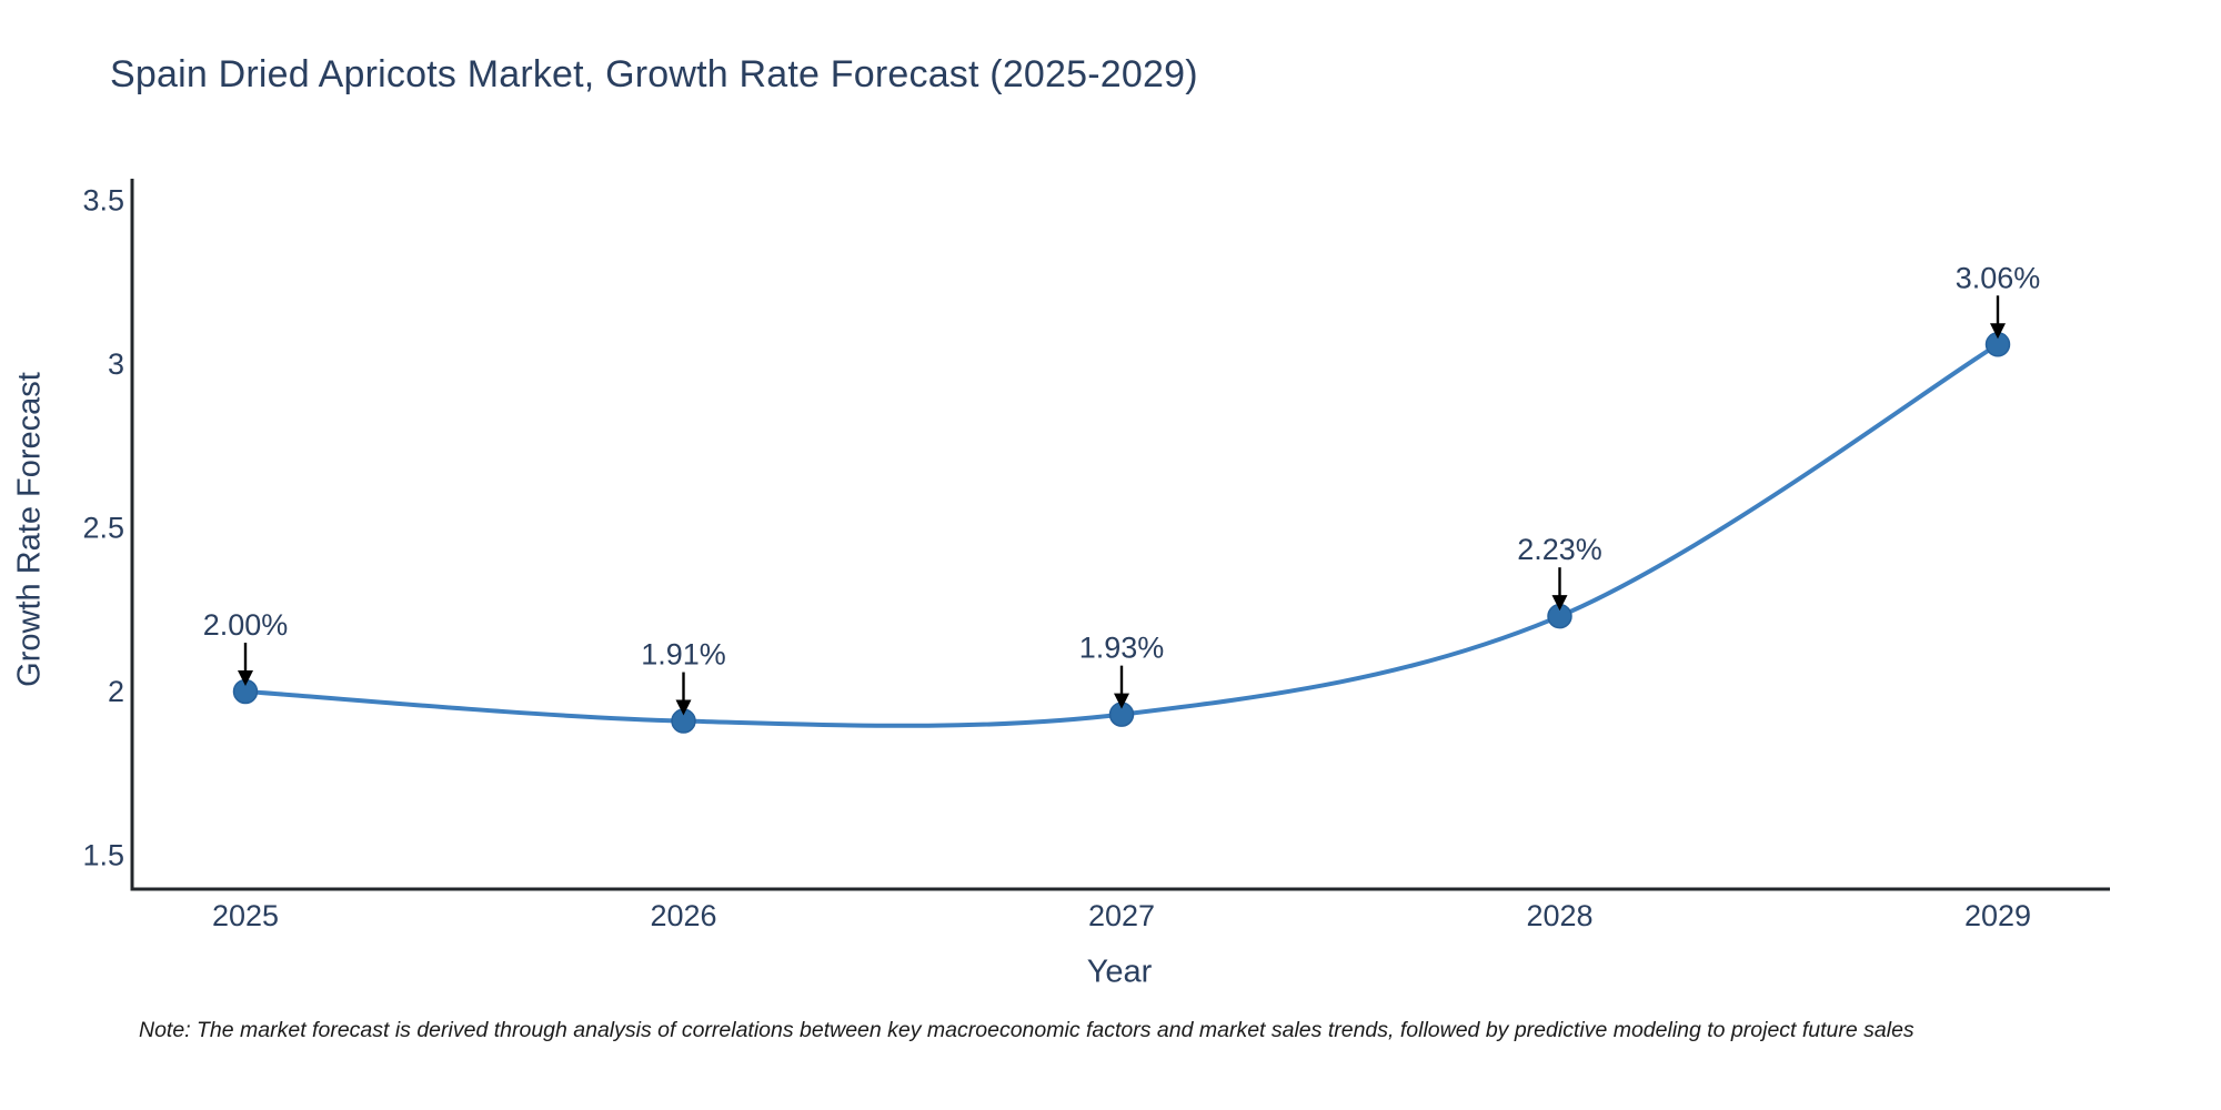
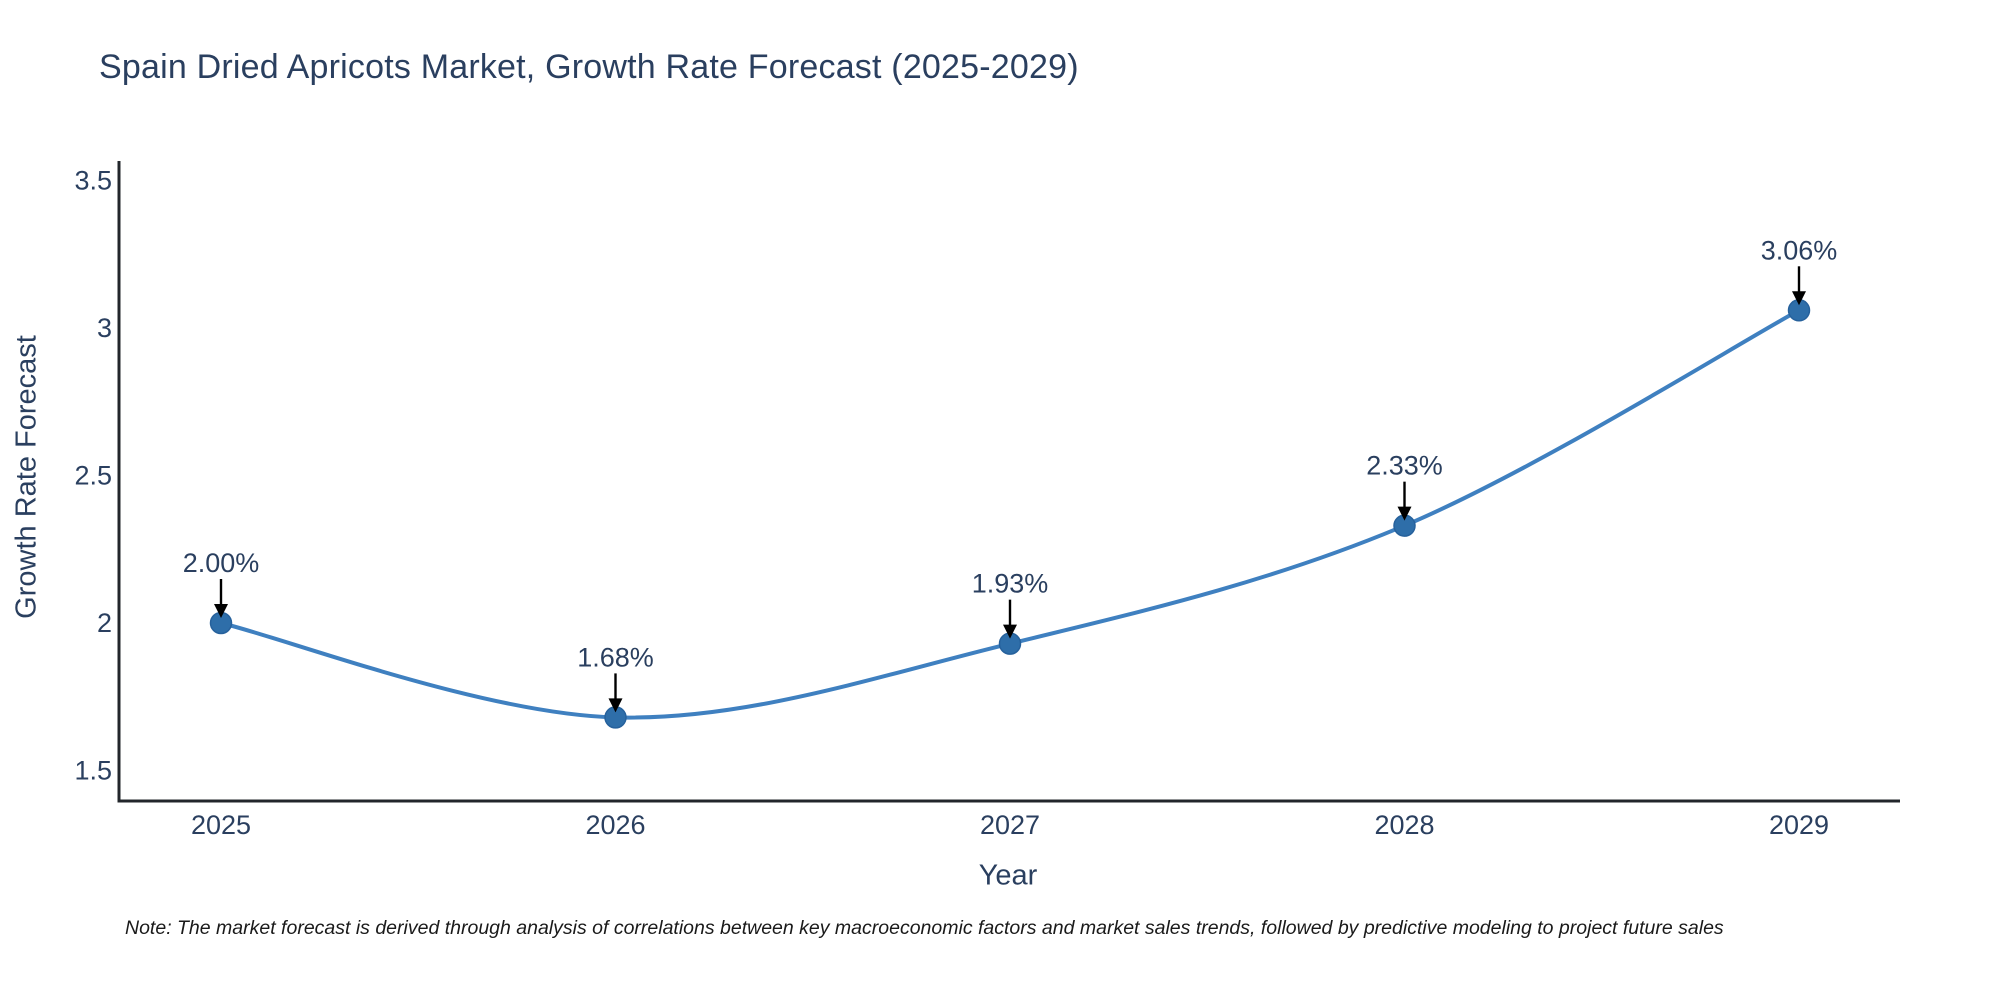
2026: 1.91% -> 1.68%
2028: 2.23% -> 2.33%
